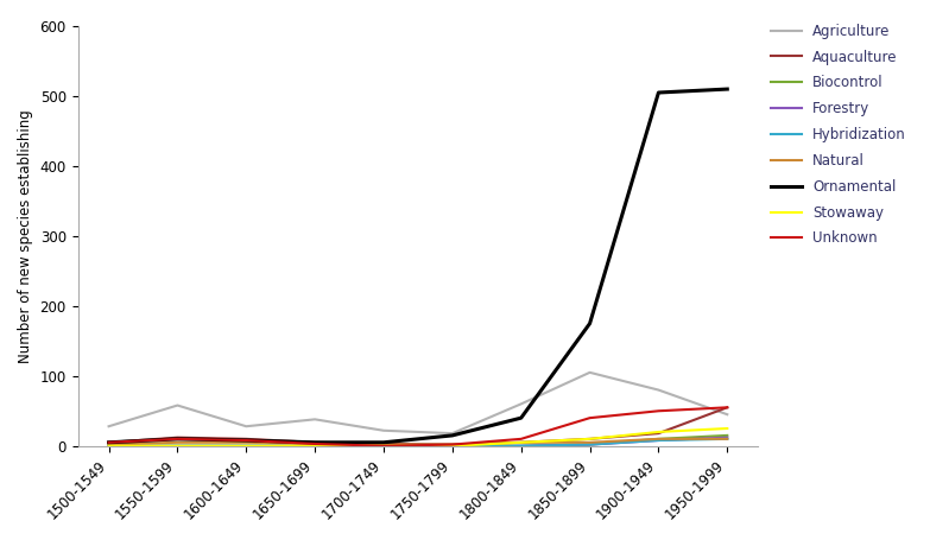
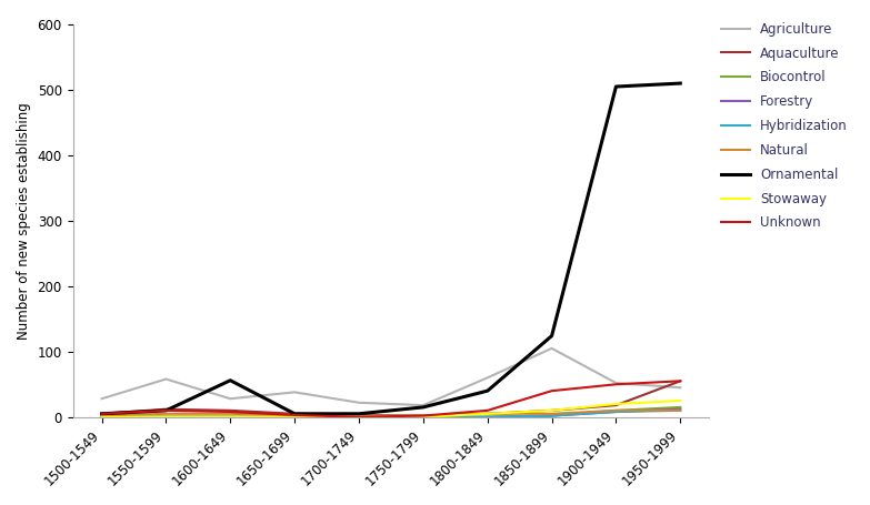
Ornamental/1600-1649: 8 -> 56
Ornamental/1850-1899: 175 -> 124
Agriculture/1900-1949: 80 -> 52
